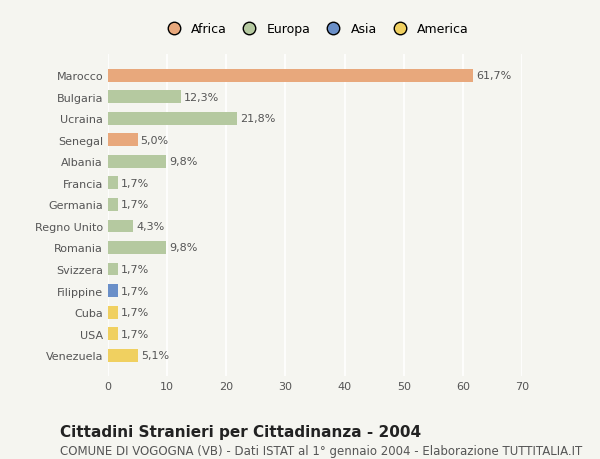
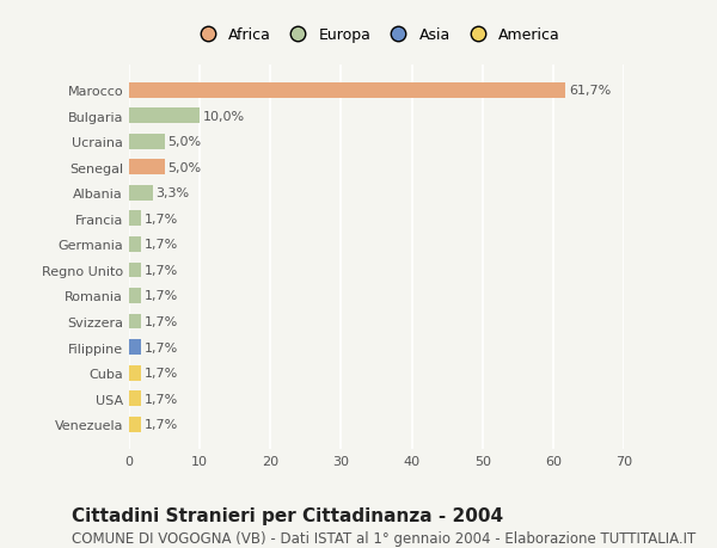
Bulgaria: 12,3% -> 10,0%
Ucraina: 21,8% -> 5,0%
Albania: 9,8% -> 3,3%
Regno Unito: 4,3% -> 1,7%
Romania: 9,8% -> 1,7%
Venezuela: 5,1% -> 1,7%
